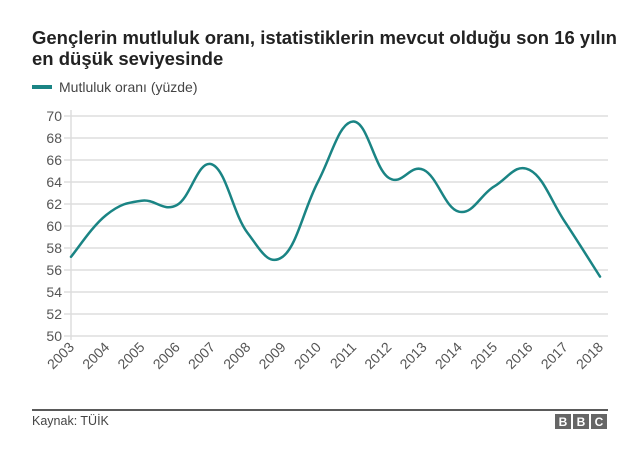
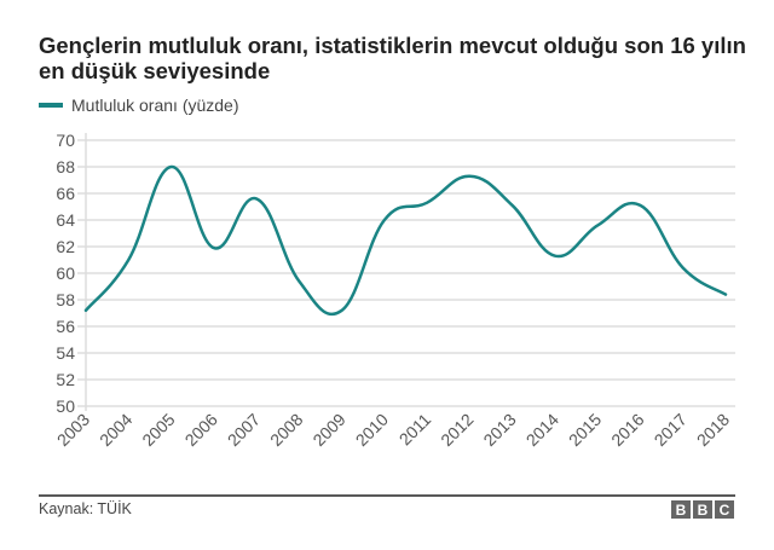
2005: 62.3 -> 68.0
2011: 69.5 -> 65.3
2012: 64.4 -> 67.3
2018: 55.4 -> 58.4
